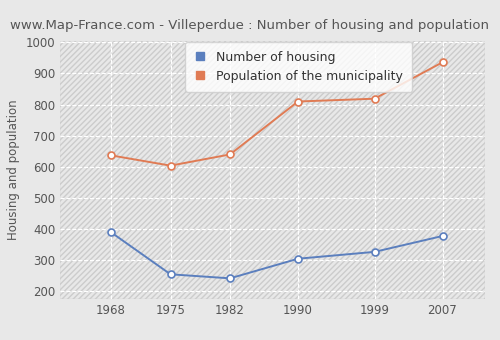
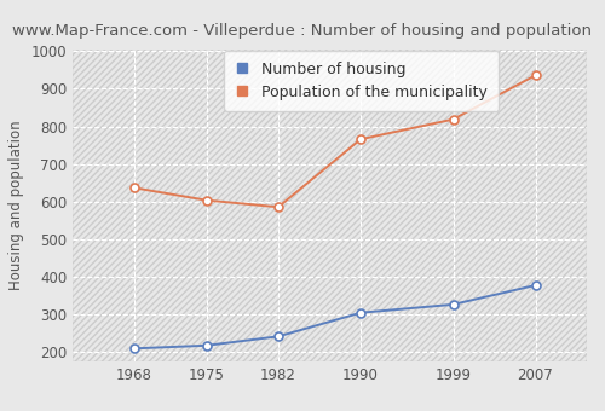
Number of housing/1968: 390 -> 210
Number of housing/1975: 255 -> 218
Population of the municipality/1982: 640 -> 586
Population of the municipality/1990: 810 -> 766
